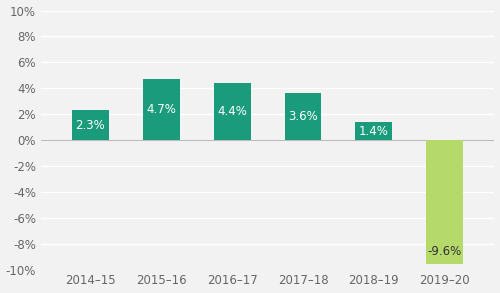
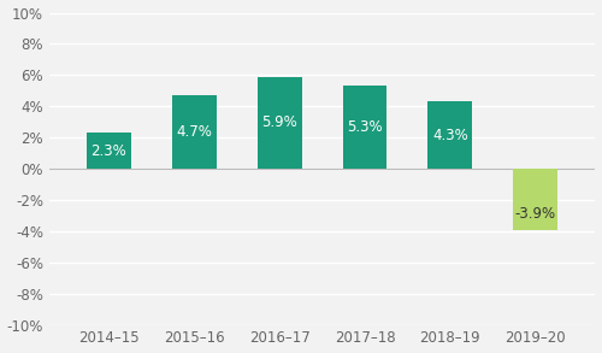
2016–17: 4.4% -> 5.9%
2017–18: 3.6% -> 5.3%
2018–19: 1.4% -> 4.3%
2019–20: -9.6% -> -3.9%
